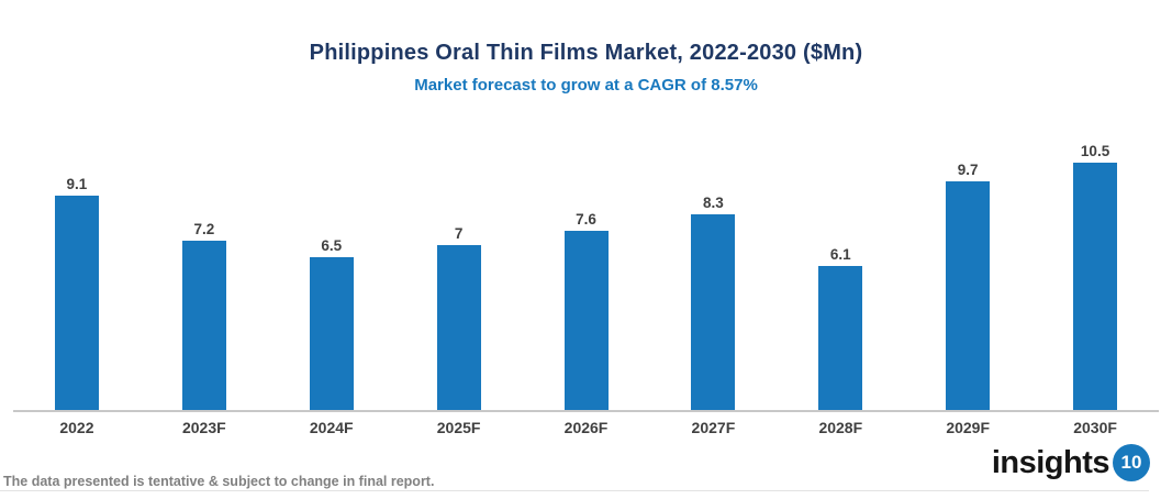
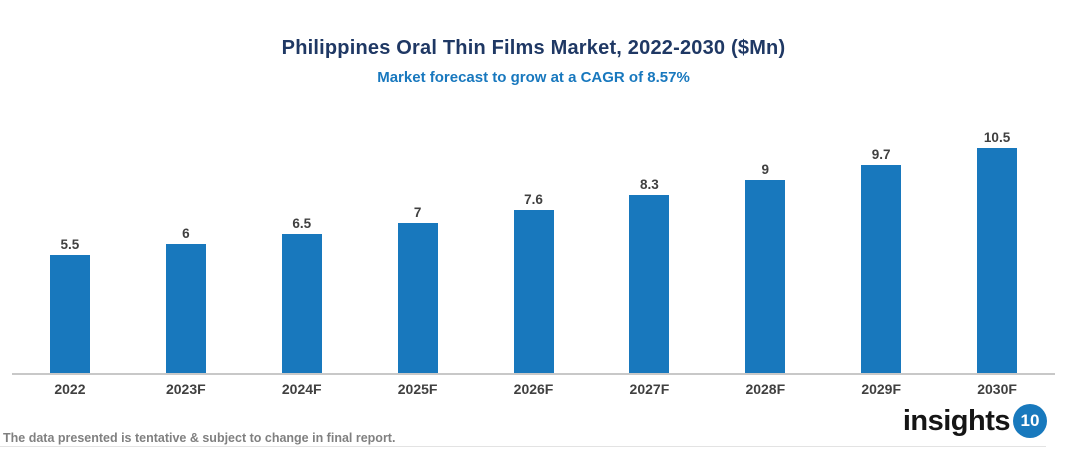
2022: 9.1 -> 5.5
2023F: 7.2 -> 6
2028F: 6.1 -> 9
